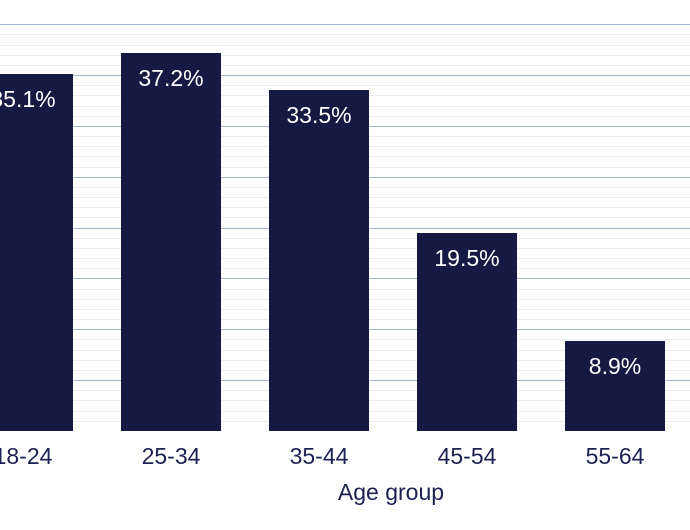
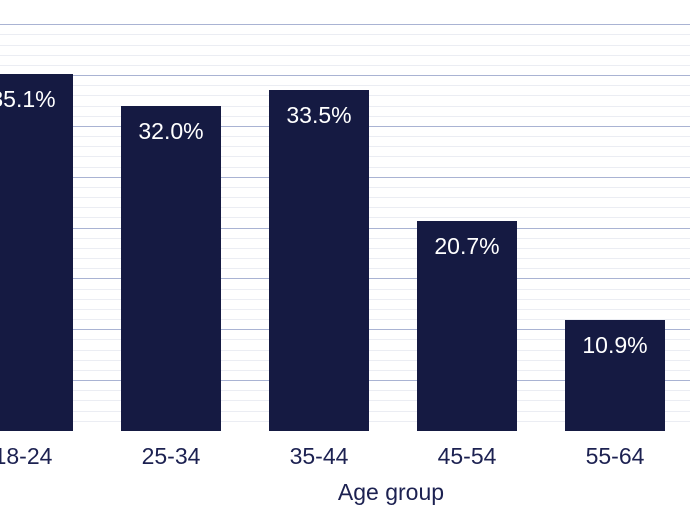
25-34: 37.2% -> 32.0%
45-54: 19.5% -> 20.7%
55-64: 8.9% -> 10.9%
